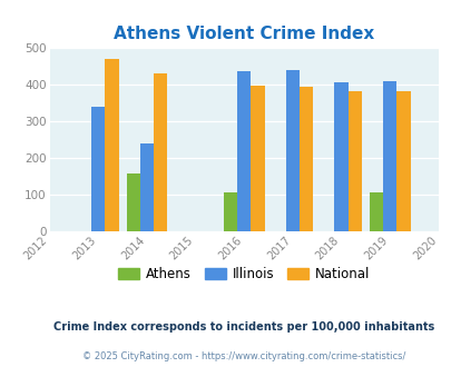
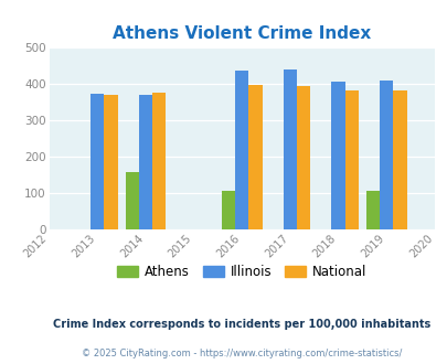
Illinois/2013: 340 -> 373
National/2013: 470 -> 368
Illinois/2014: 240 -> 370
National/2014: 430 -> 376
